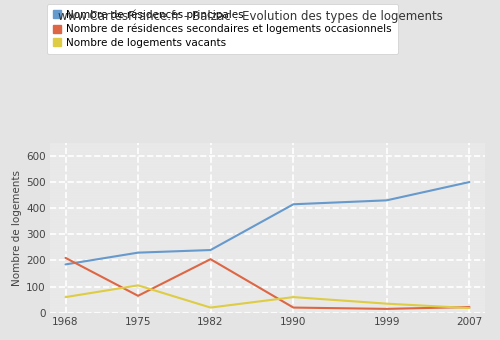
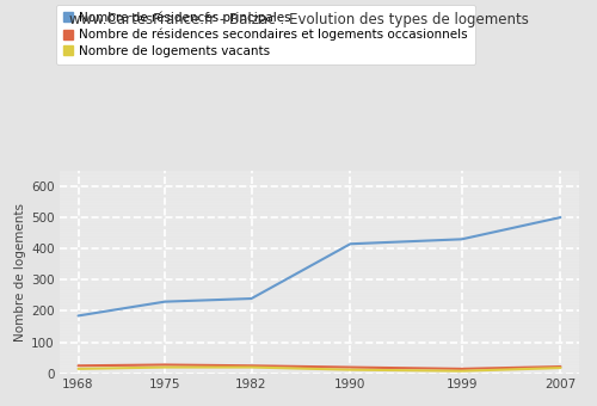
Nombre de résidences secondaires et logements occasionnels/1968: 210 -> 25
Nombre de logements vacants/1968: 60 -> 15
Nombre de résidences secondaires et logements occasionnels/1975: 65 -> 28
Nombre de logements vacants/1975: 105 -> 20
Nombre de résidences secondaires et logements occasionnels/1982: 205 -> 25
Nombre de logements vacants/1990: 60 -> 12
Nombre de logements vacants/1999: 35 -> 8
